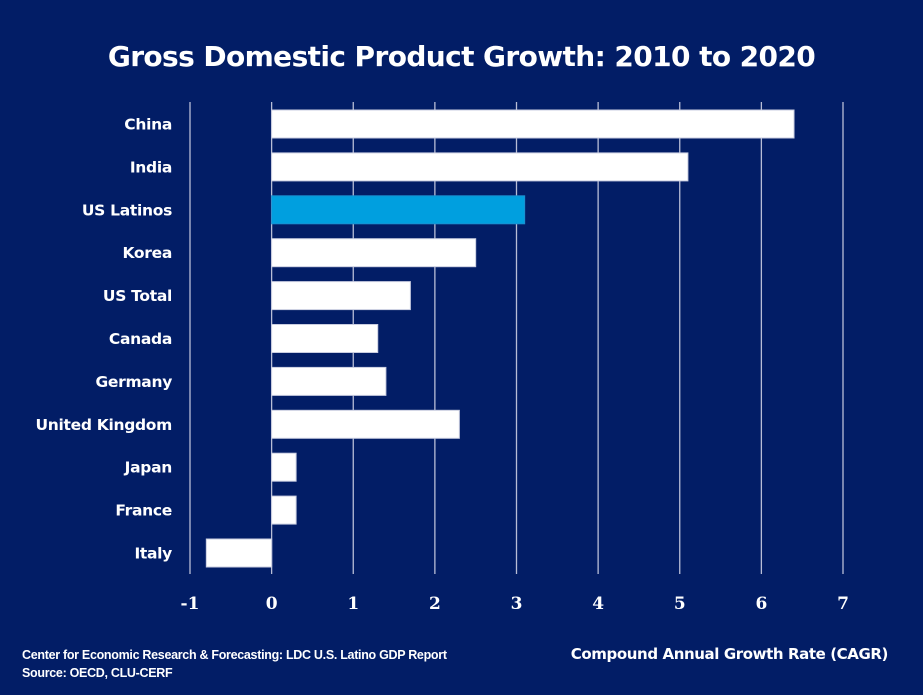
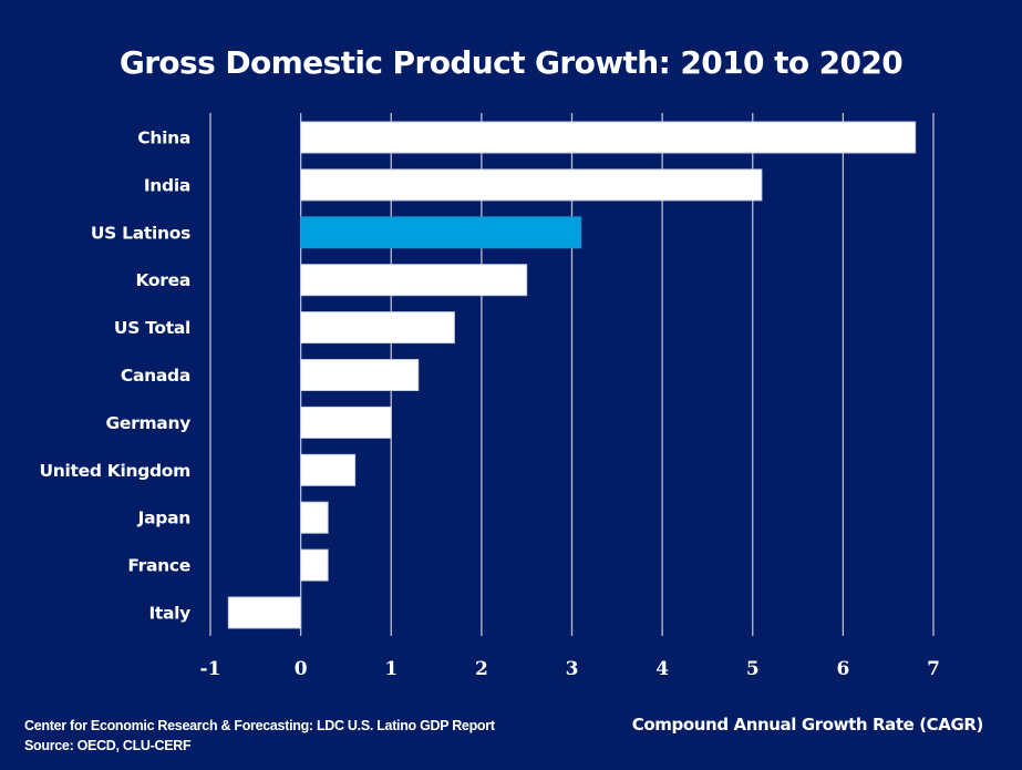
China: 6.4 -> 6.8
Germany: 1.4 -> 1.0
United Kingdom: 2.3 -> 0.6
